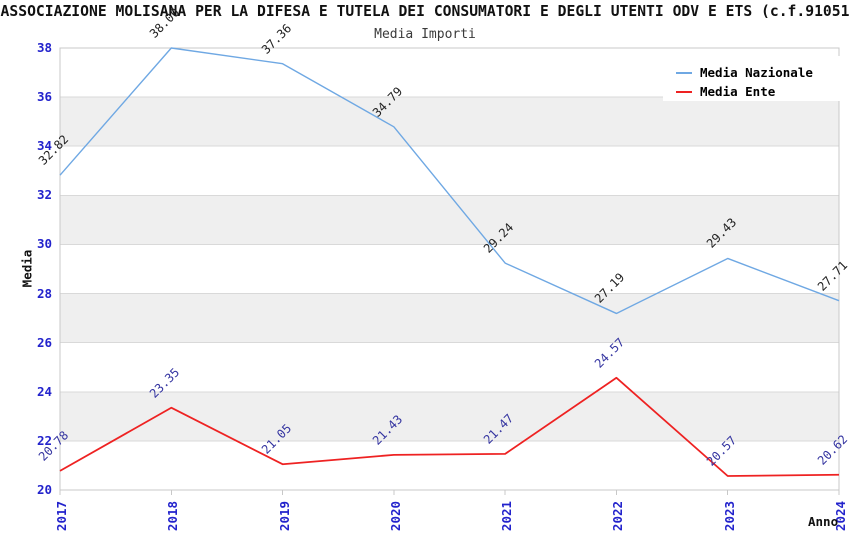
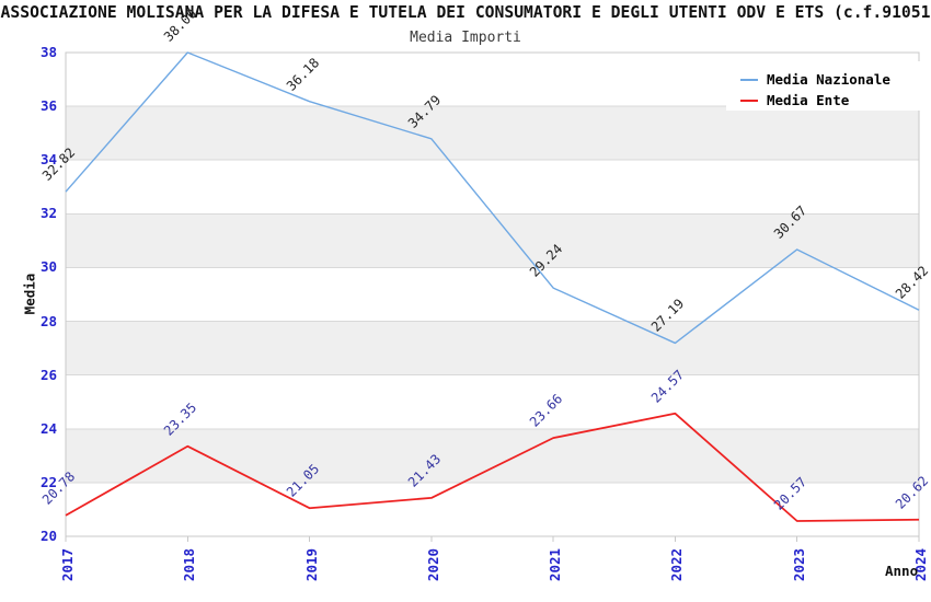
Media Nazionale/2019: 37.36 -> 36.18
Media Ente/2021: 21.47 -> 23.66
Media Nazionale/2023: 29.43 -> 30.67
Media Nazionale/2024: 27.71 -> 28.42
